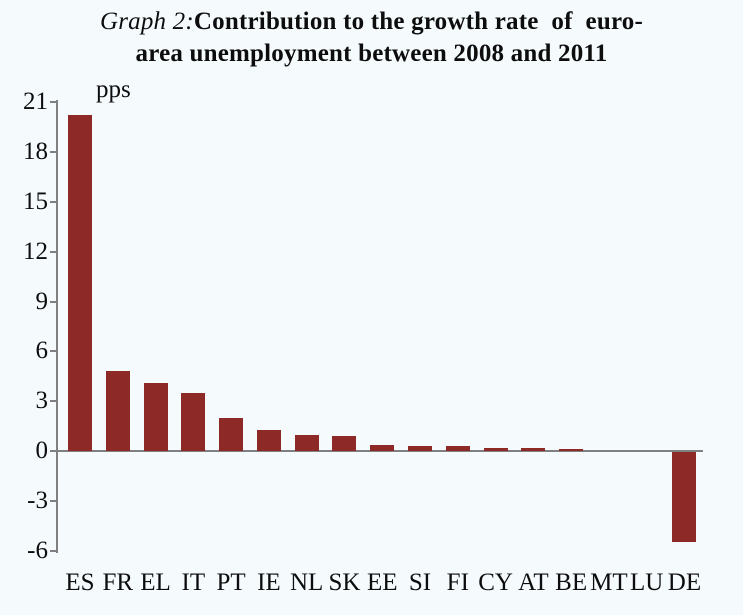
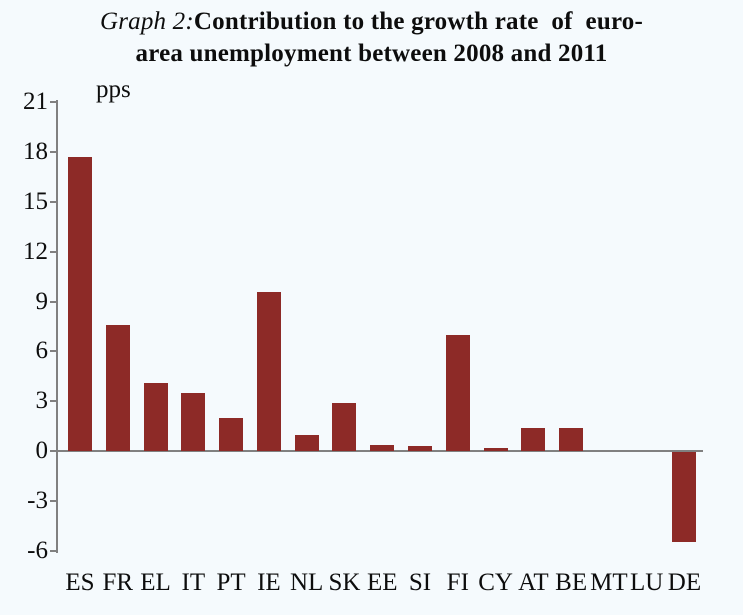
ES: 20.2 -> 17.7
FR: 4.8 -> 7.6
IE: 1.3 -> 9.6
SK: 0.9 -> 2.9
FI: 0.3 -> 7.0
AT: 0.2 -> 1.4
BE: 0.1 -> 1.4
